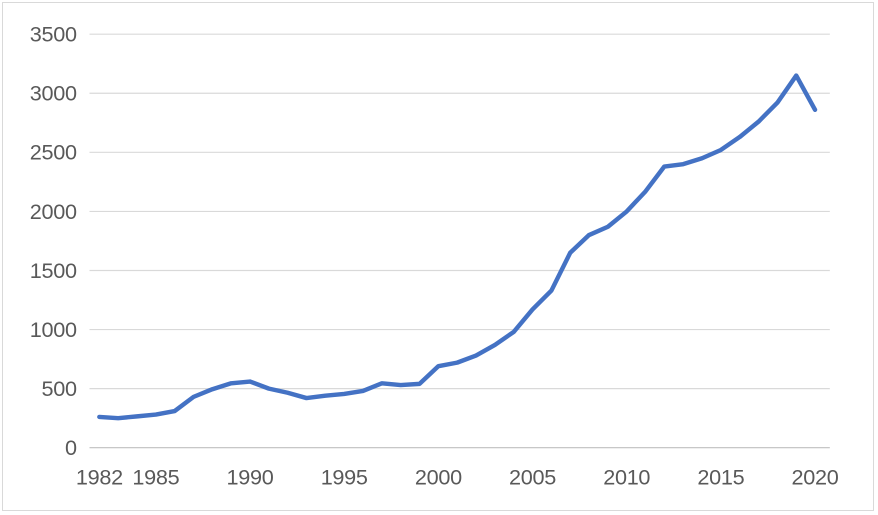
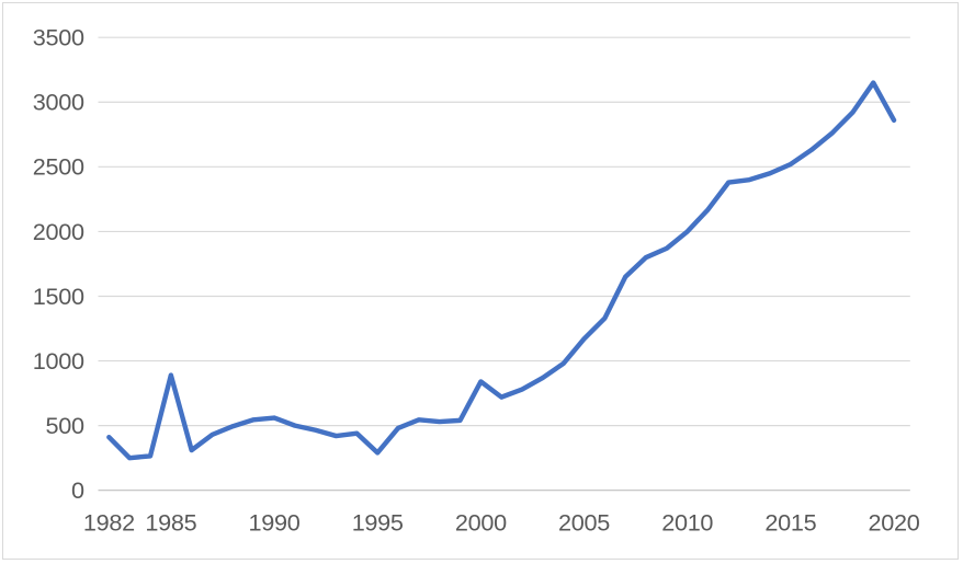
1982: 260 -> 410
1985: 280 -> 890
1995: 460 -> 290
2000: 690 -> 840
